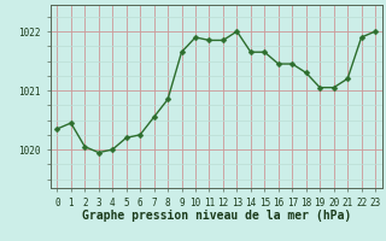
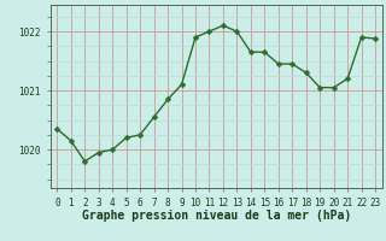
1: 1020.45 -> 1020.15
2: 1020.05 -> 1019.80
9: 1021.65 -> 1021.10
11: 1021.85 -> 1022.00
12: 1021.85 -> 1022.10
23: 1022.00 -> 1021.88
